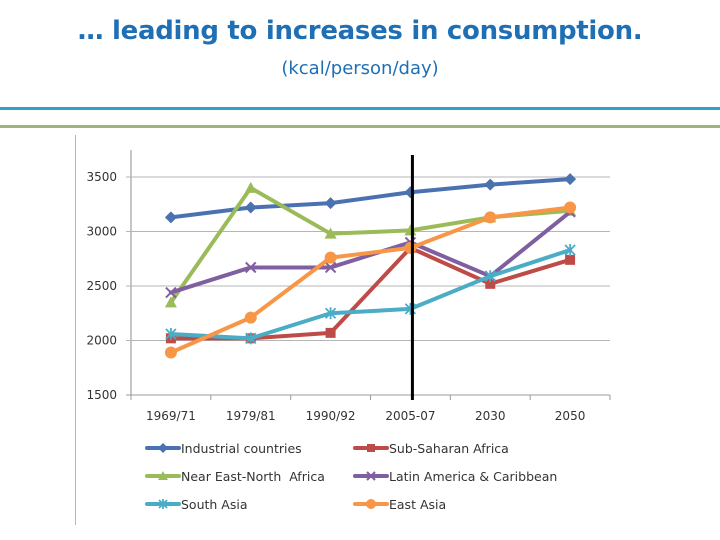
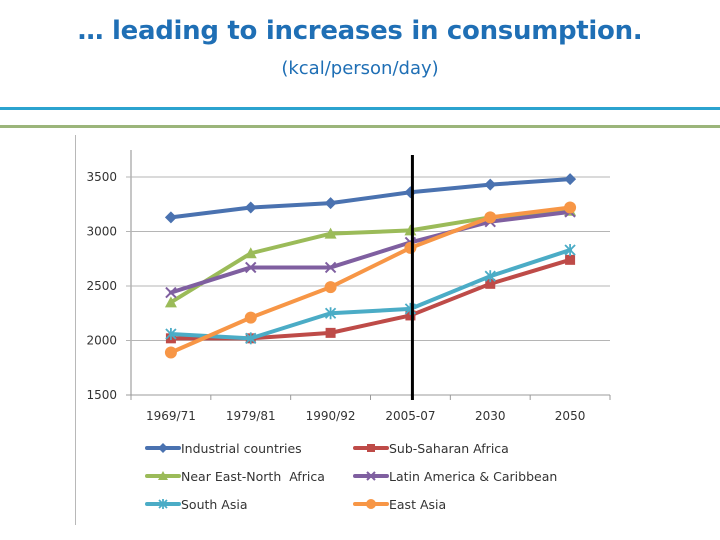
Near East-North Africa/1979/81: 3400 -> 2800
East Asia/1990/92: 2760 -> 2490
Sub-Saharan Africa/2005-07: 2850 -> 2230
Latin America & Caribbean/2030: 2590 -> 3090
